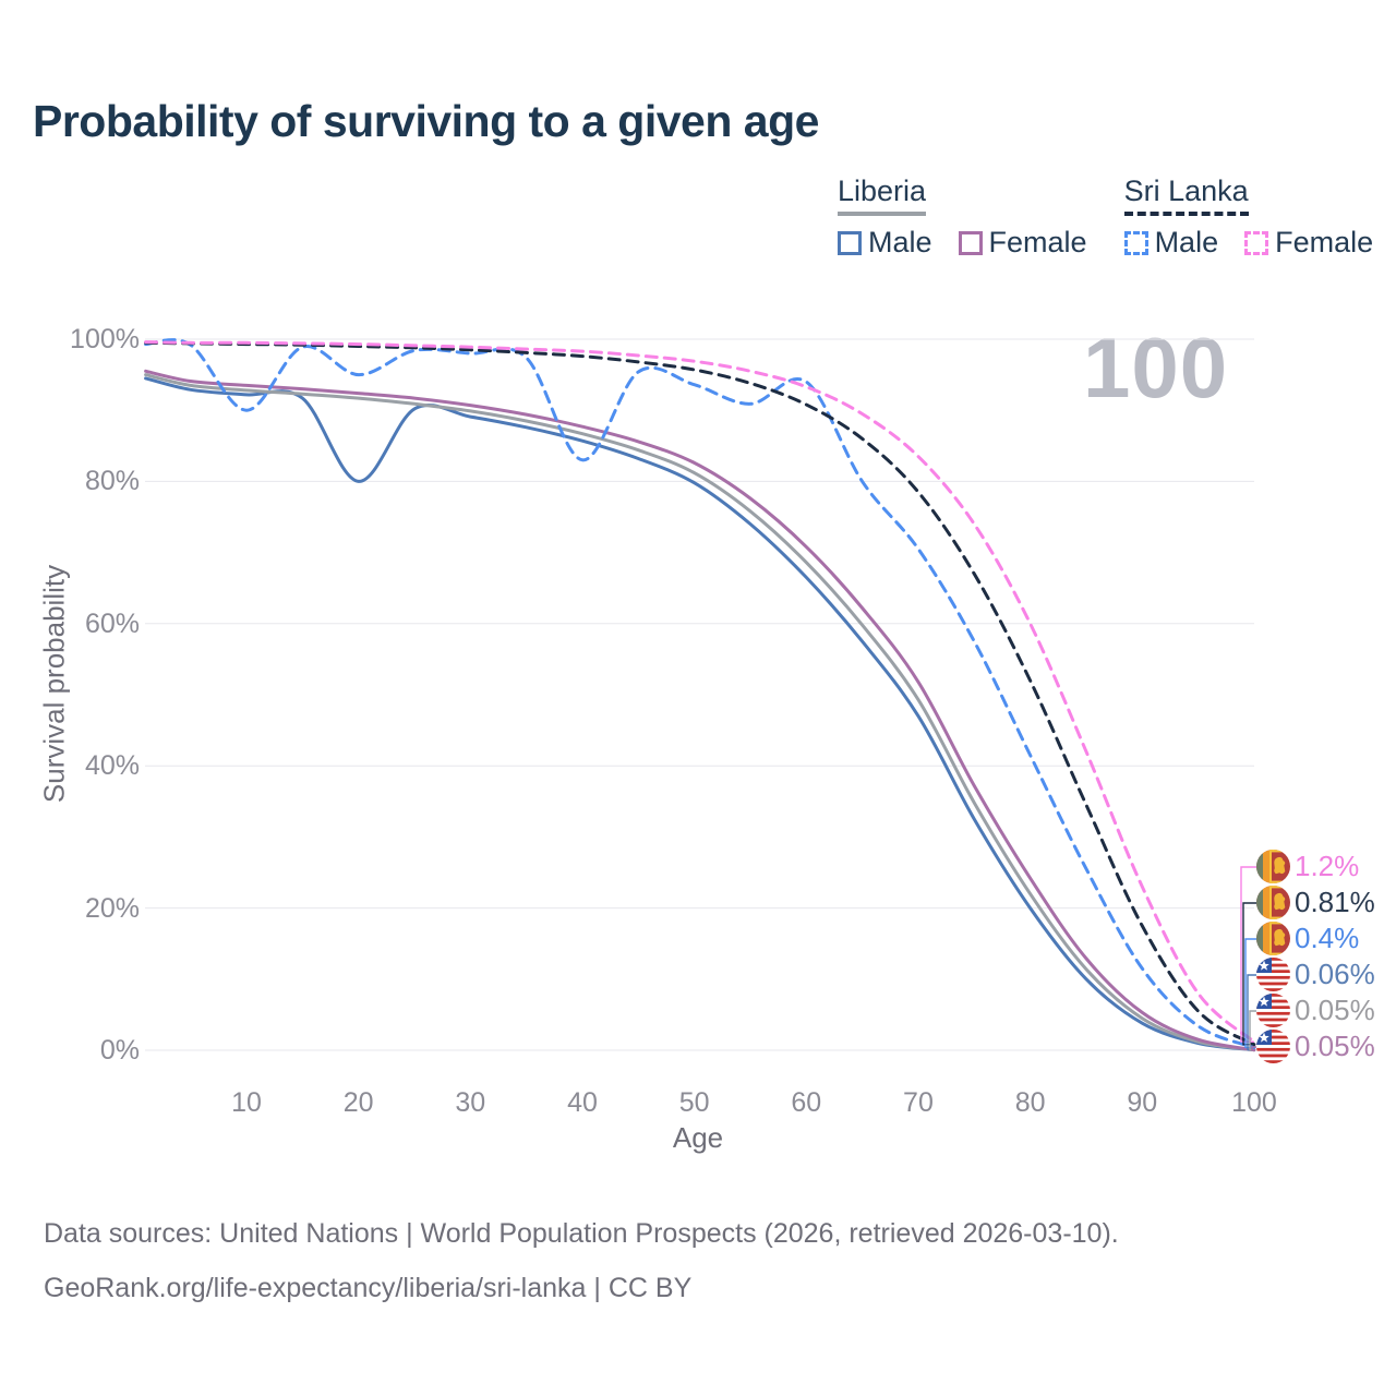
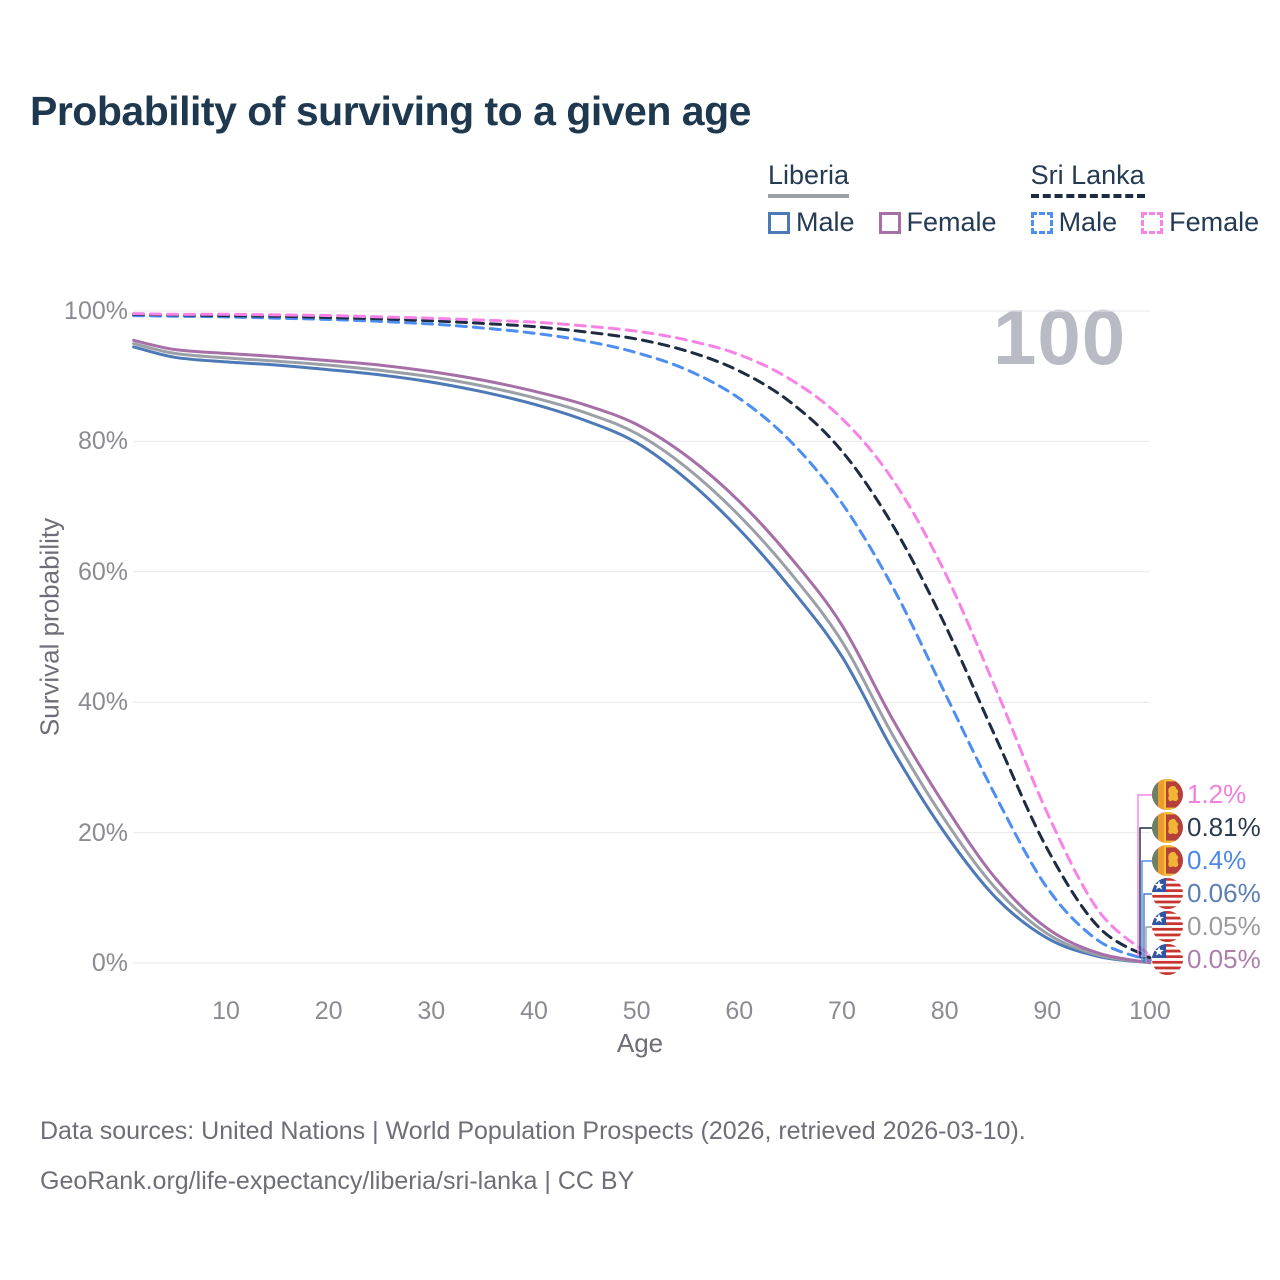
Sri Lanka Male/10: 90% -> 99%
Liberia Male/20: 80% -> 91%
Sri Lanka Male/20: 95% -> 99%
Sri Lanka Male/40: 83% -> 97%
Sri Lanka Male/60: 94% -> 87%
